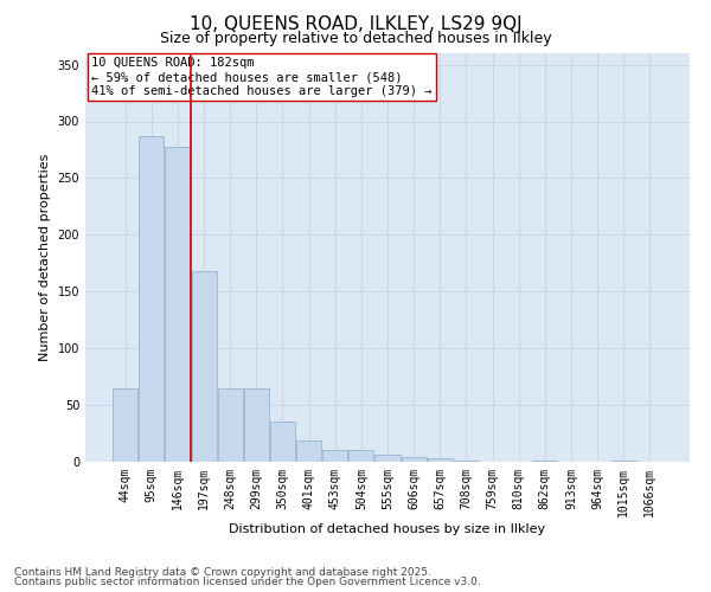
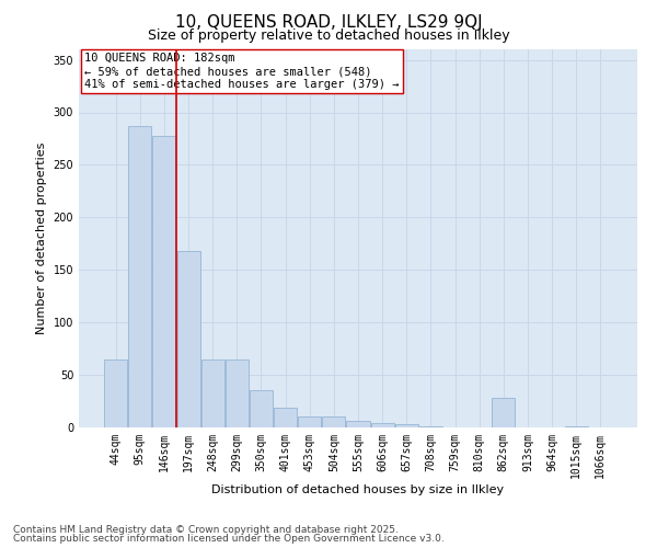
862sqm: 1 -> 28
